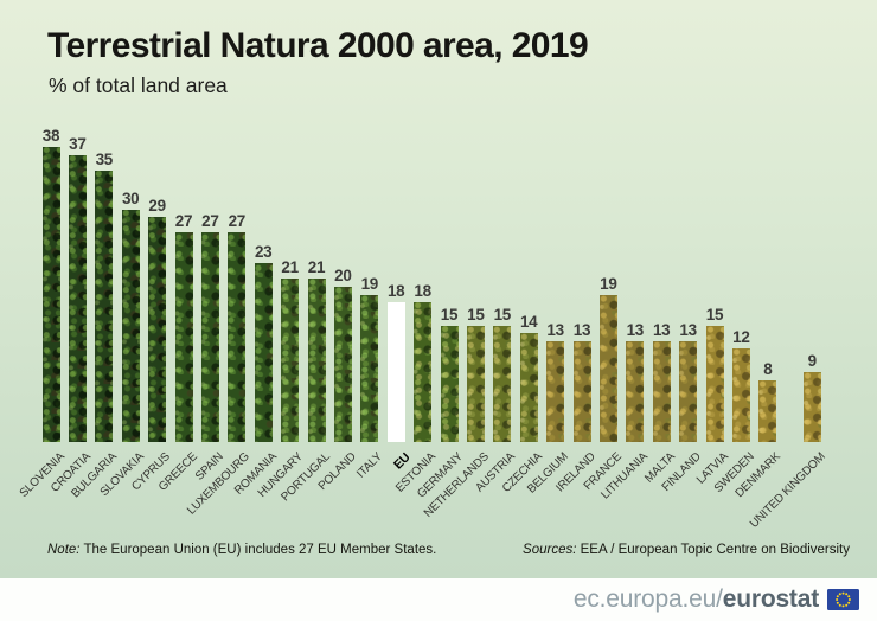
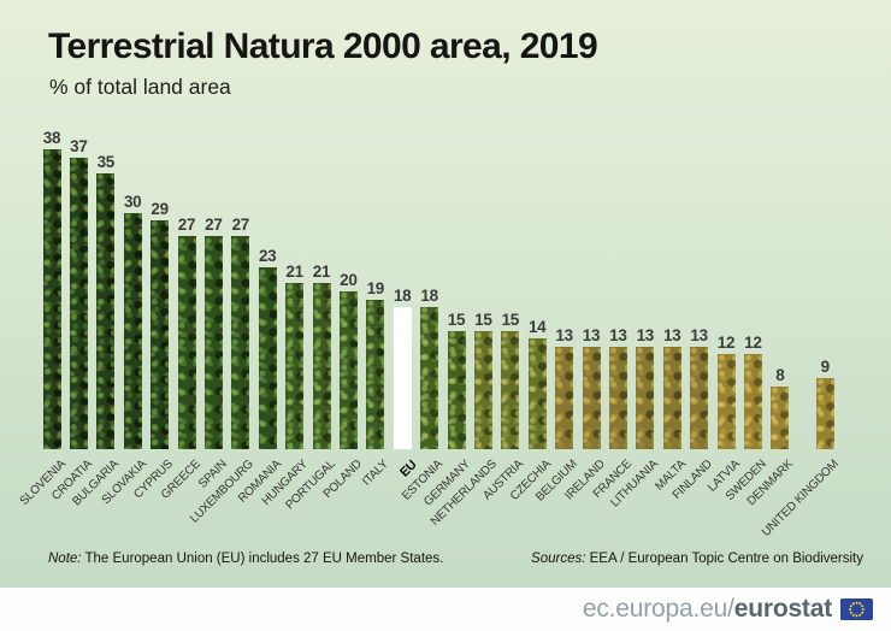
FRANCE: 19 -> 13
LATVIA: 15 -> 12
